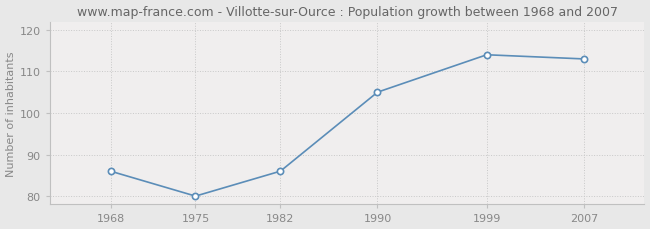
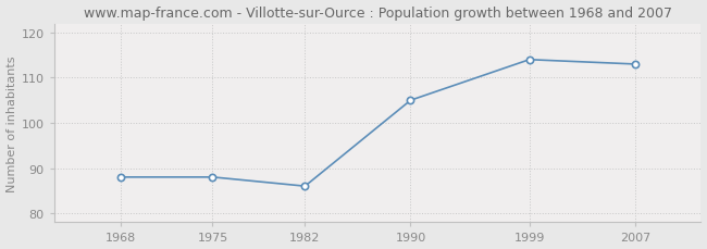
1968: 86 -> 88
1975: 80 -> 88
